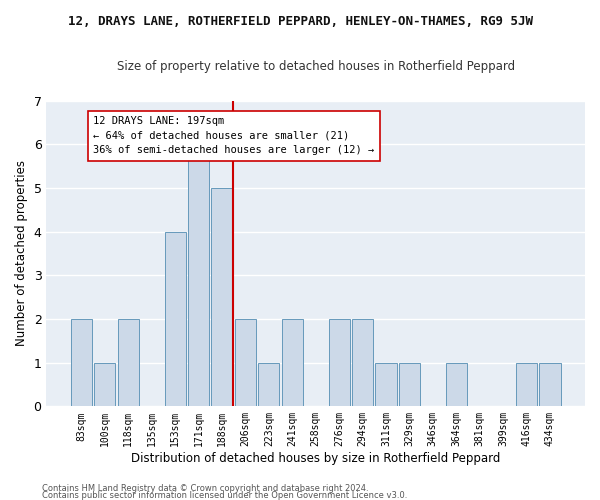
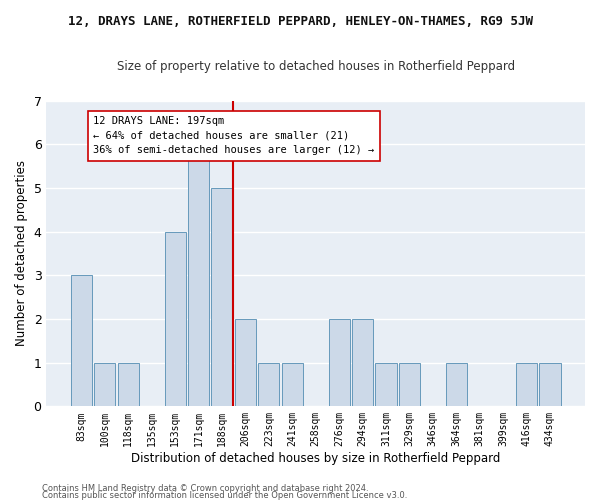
83sqm: 2 -> 3
118sqm: 2 -> 1
241sqm: 2 -> 1
